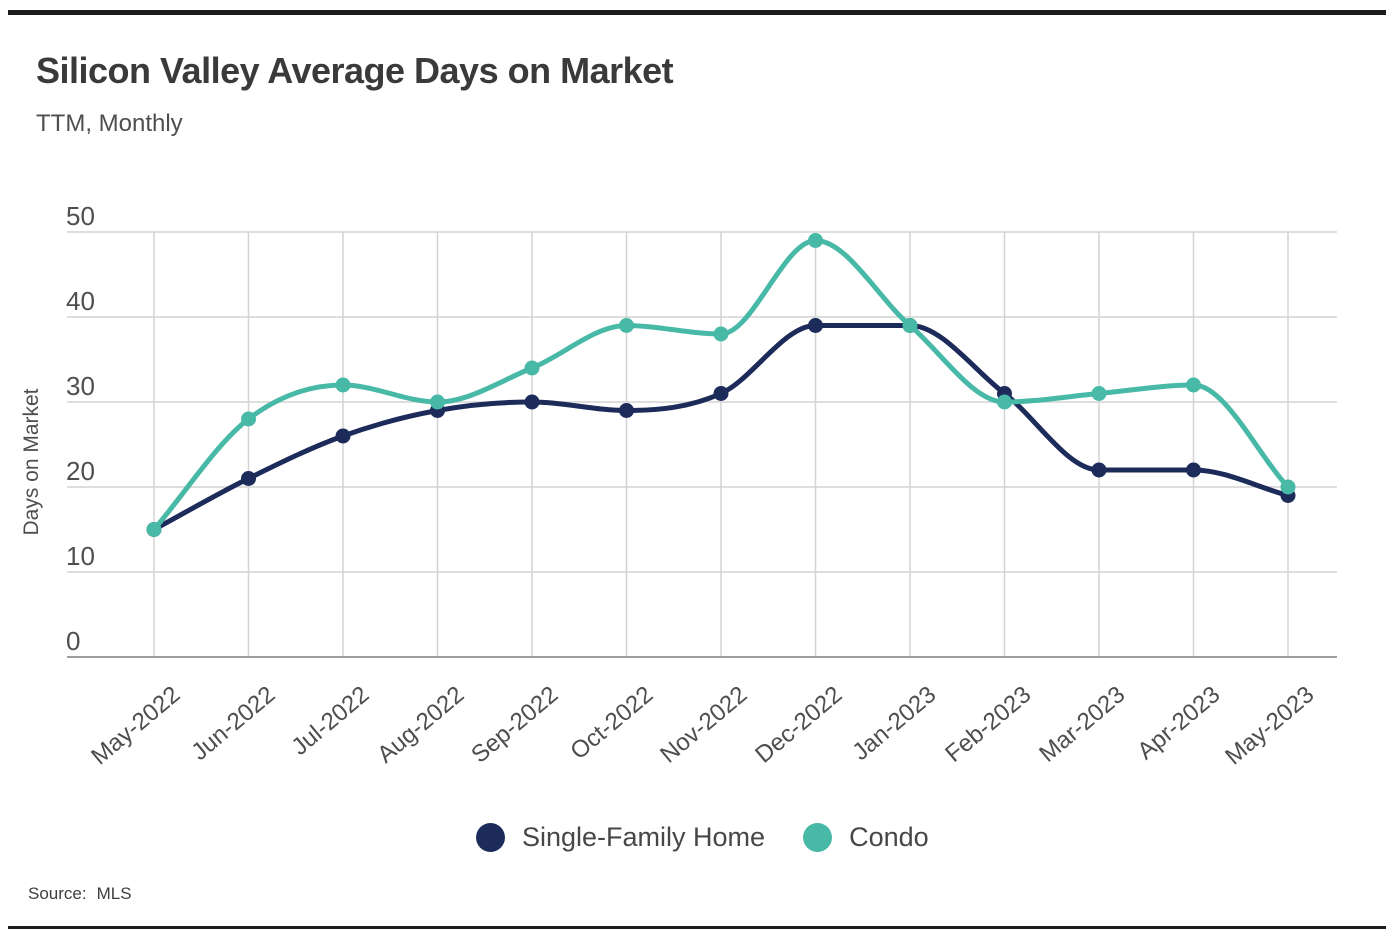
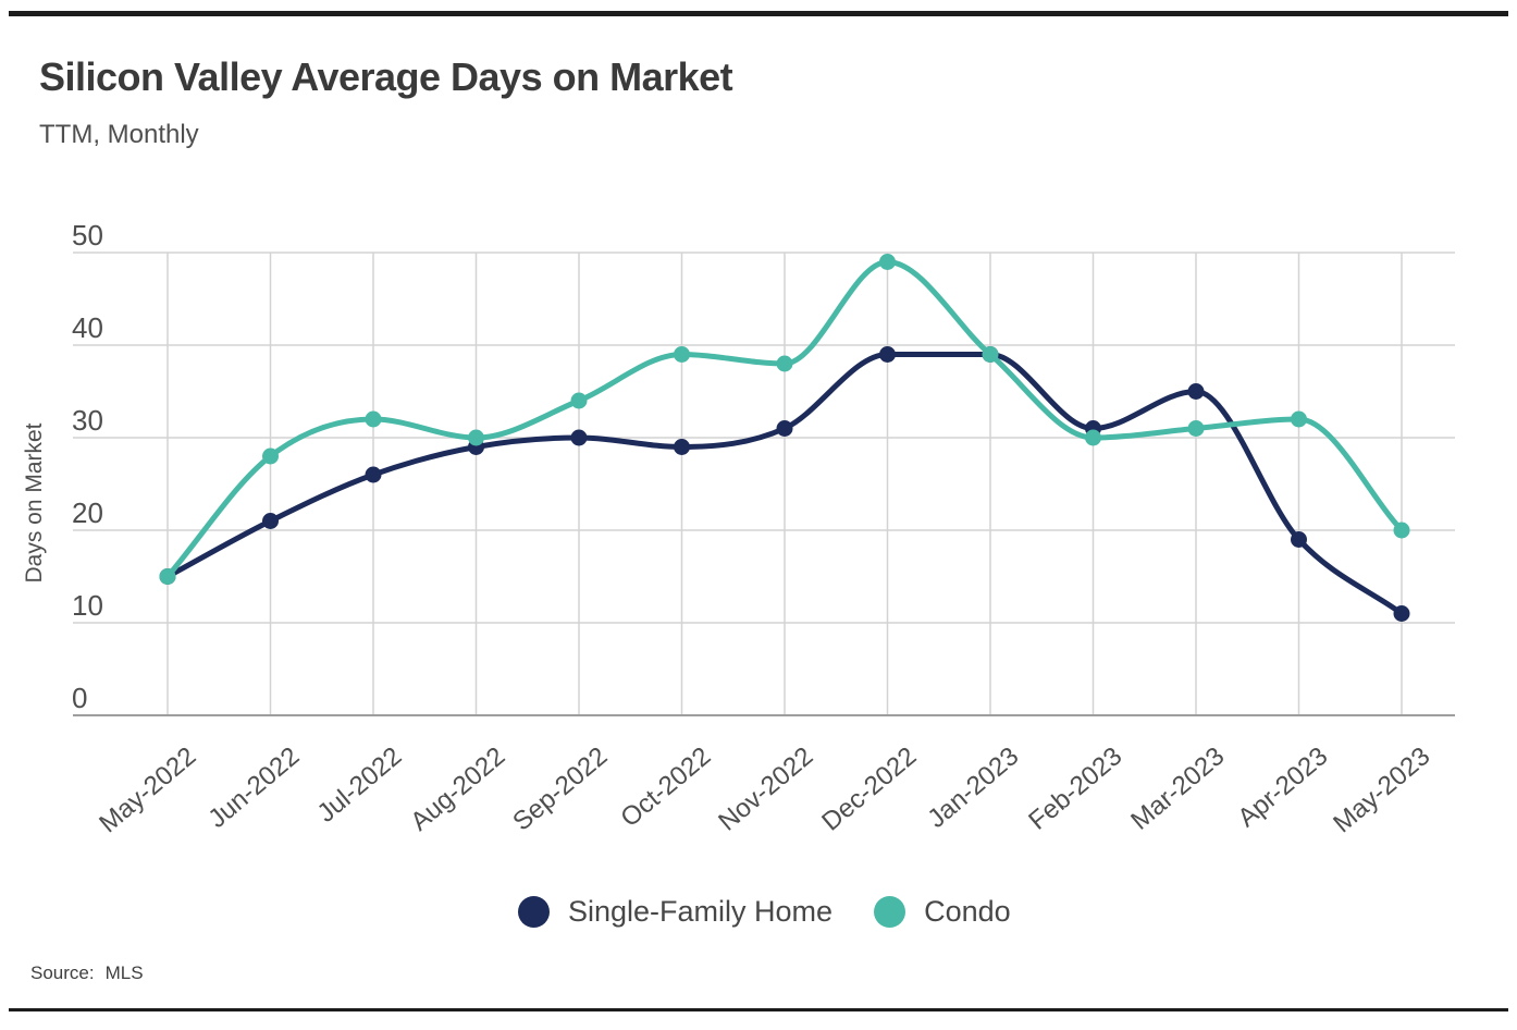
Single-Family Home/Mar-2023: 22 -> 35
Single-Family Home/Apr-2023: 22 -> 19
Single-Family Home/May-2023: 19 -> 11
